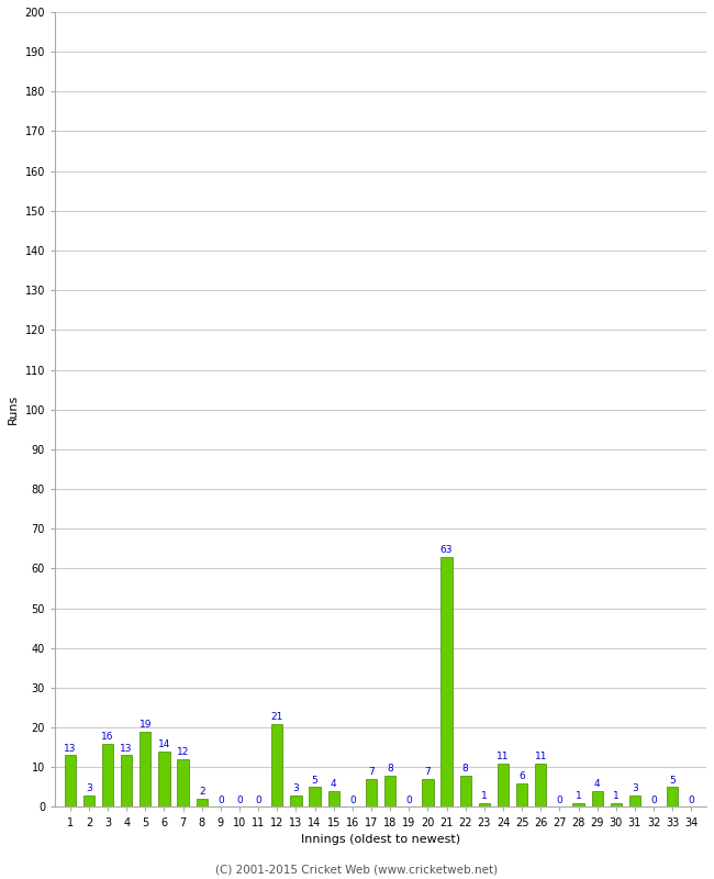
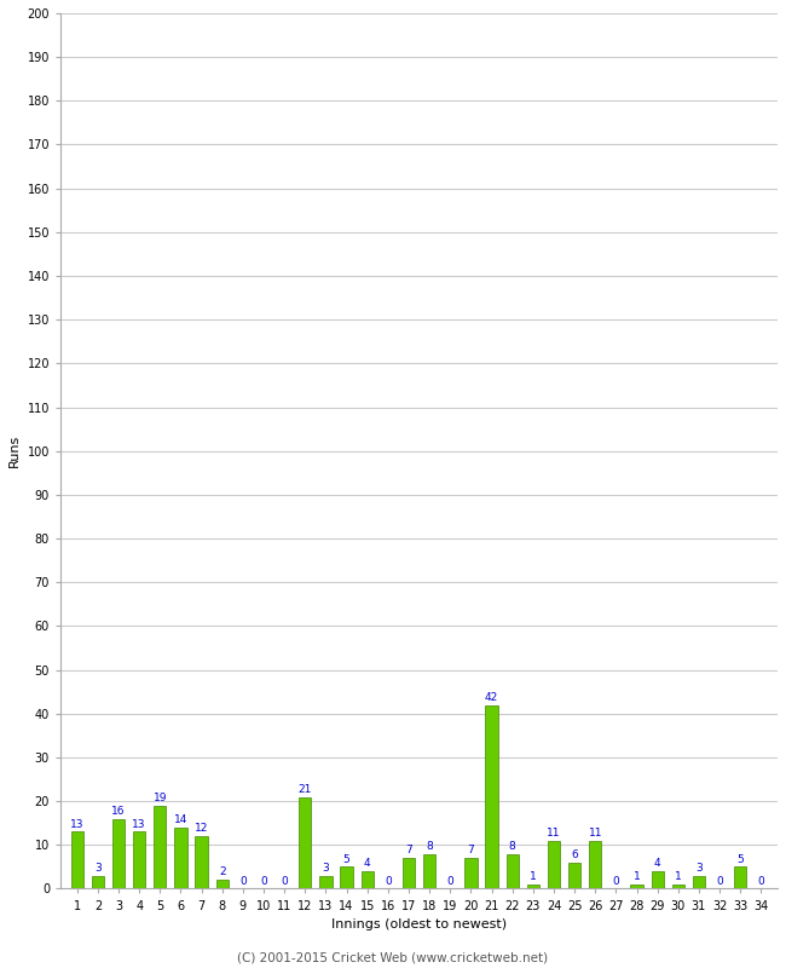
21: 63 -> 42
